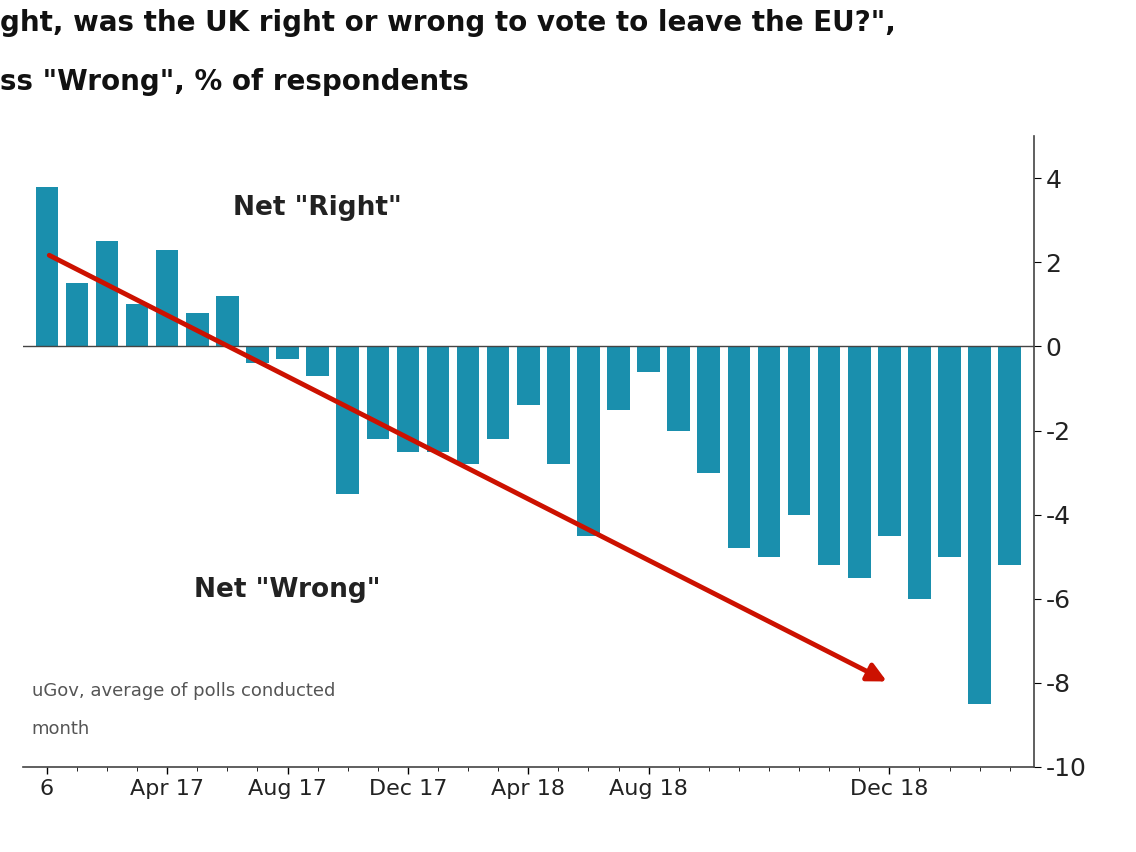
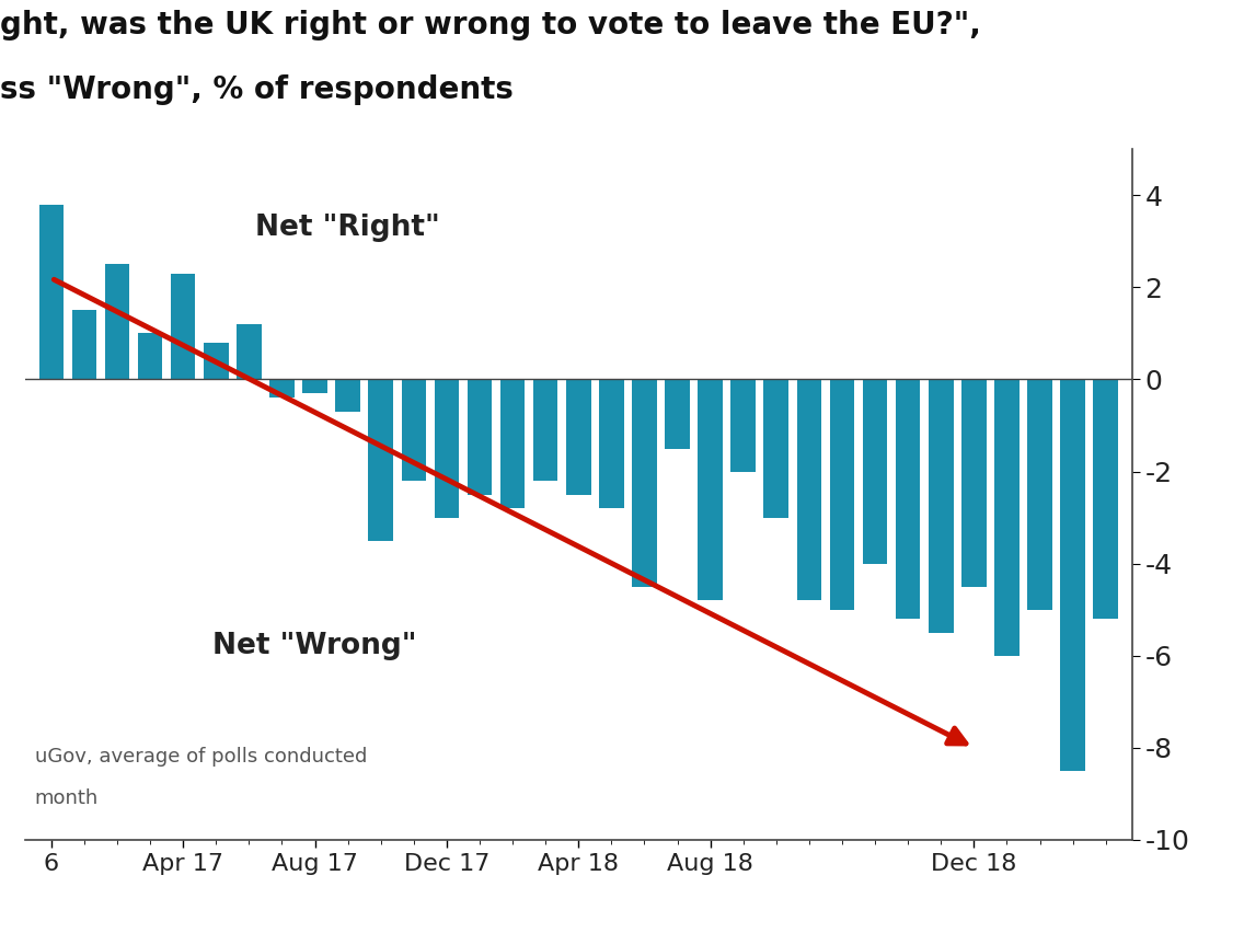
Dec 17: -2.5 -> -3.0
Apr 18: -1.4 -> -2.5
Aug 18: -0.6 -> -4.8
